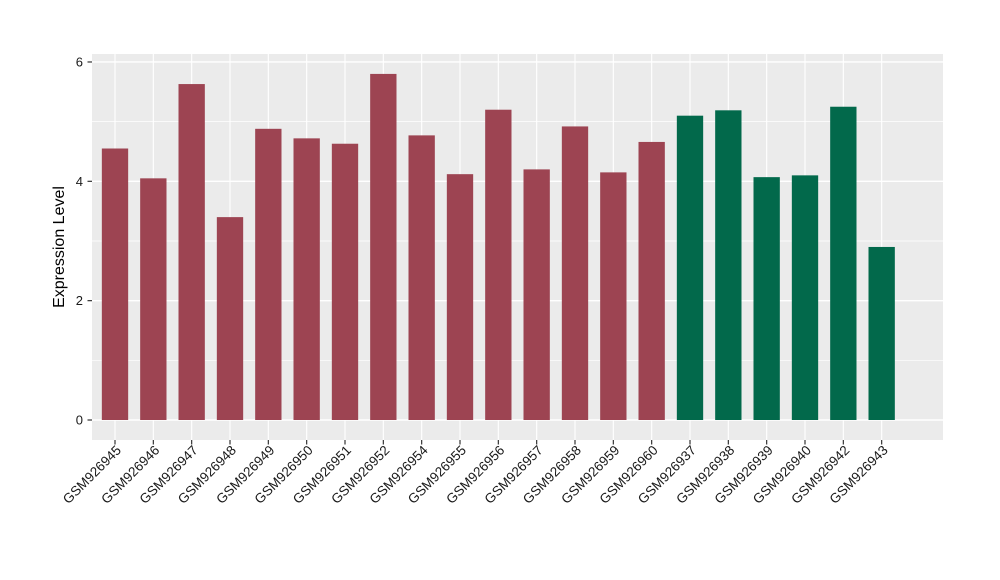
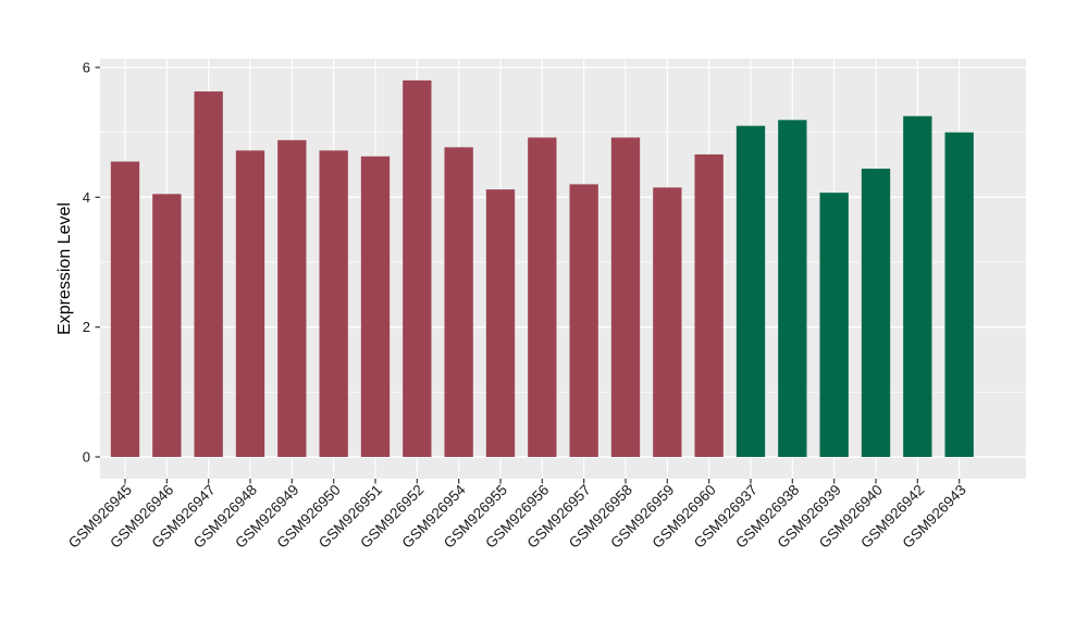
GSM926948: 3.4 -> 4.7
GSM926956: 5.2 -> 4.9
GSM926940: 4.1 -> 4.4
GSM926943: 2.9 -> 5.0
